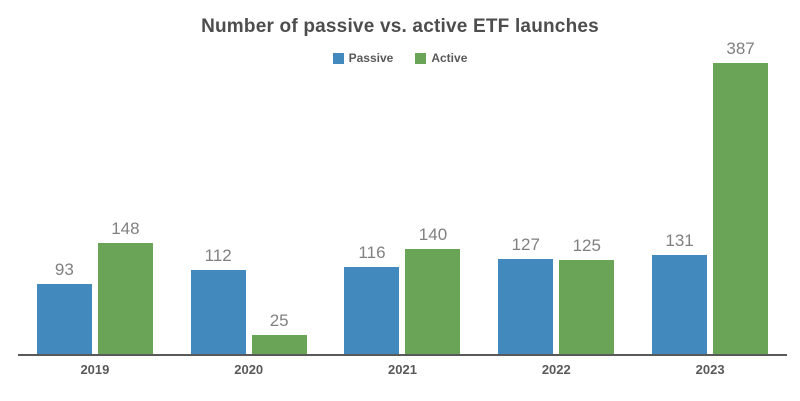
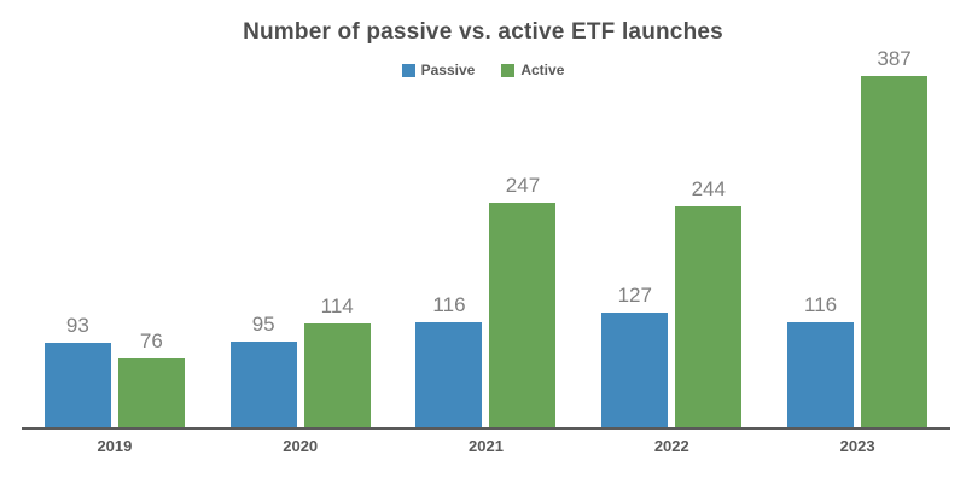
Active/2019: 148 -> 76
Passive/2020: 112 -> 95
Active/2020: 25 -> 114
Active/2021: 140 -> 247
Active/2022: 125 -> 244
Passive/2023: 131 -> 116
